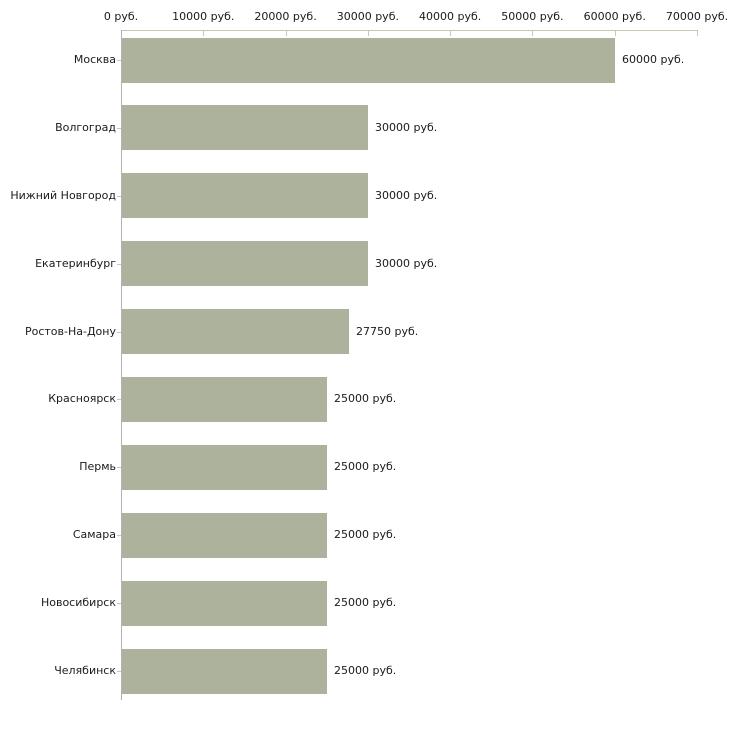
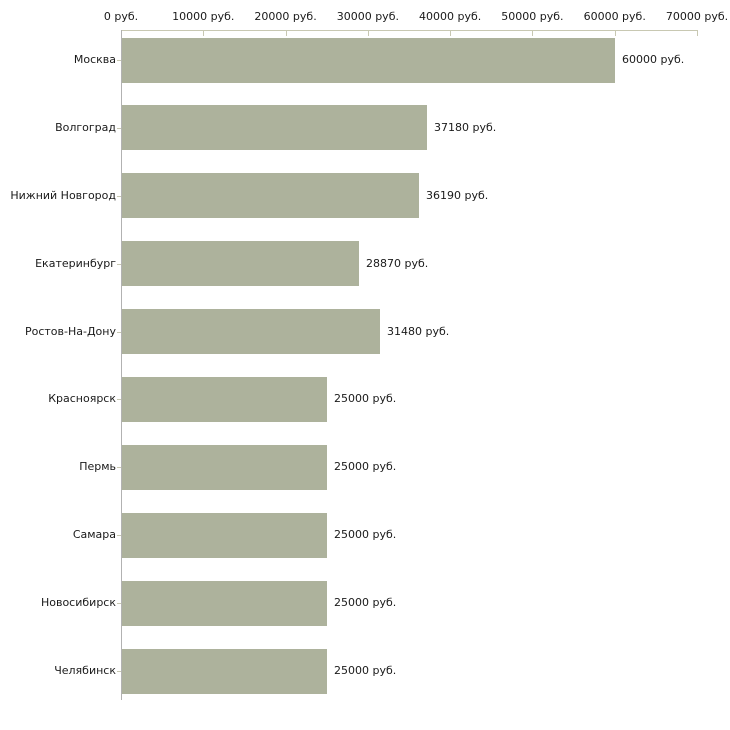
Волгоград: 30000 -> 37180
Нижний Новгород: 30000 -> 36190
Екатеринбург: 30000 -> 28870
Ростов-На-Дону: 27750 -> 31480
